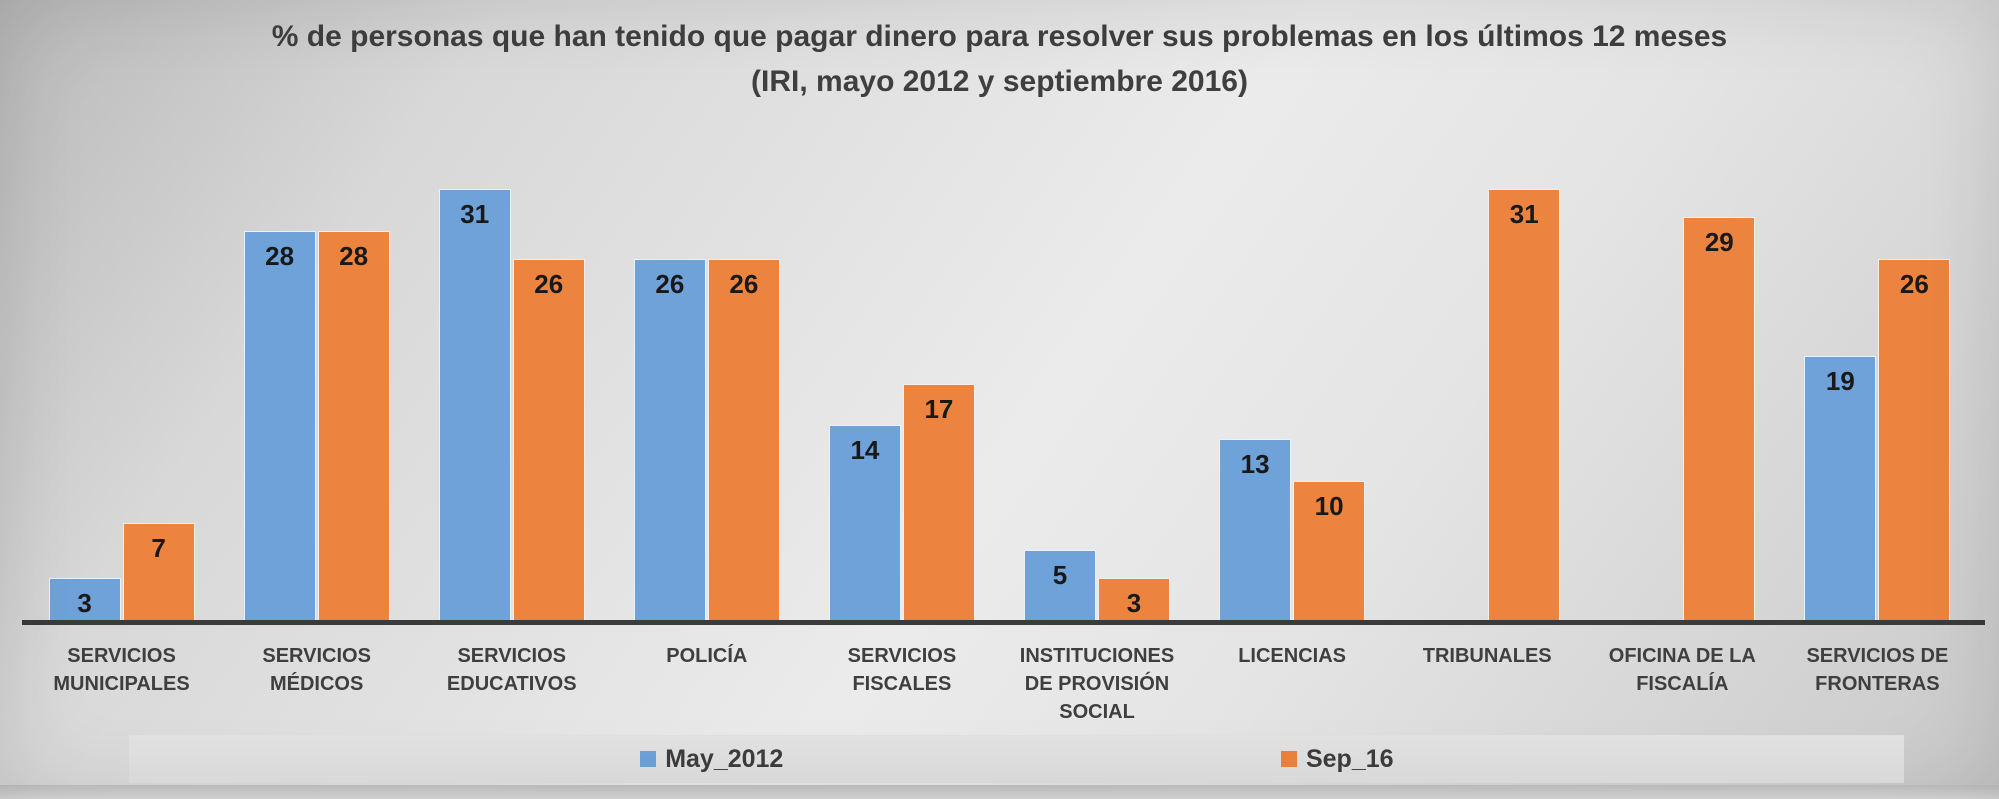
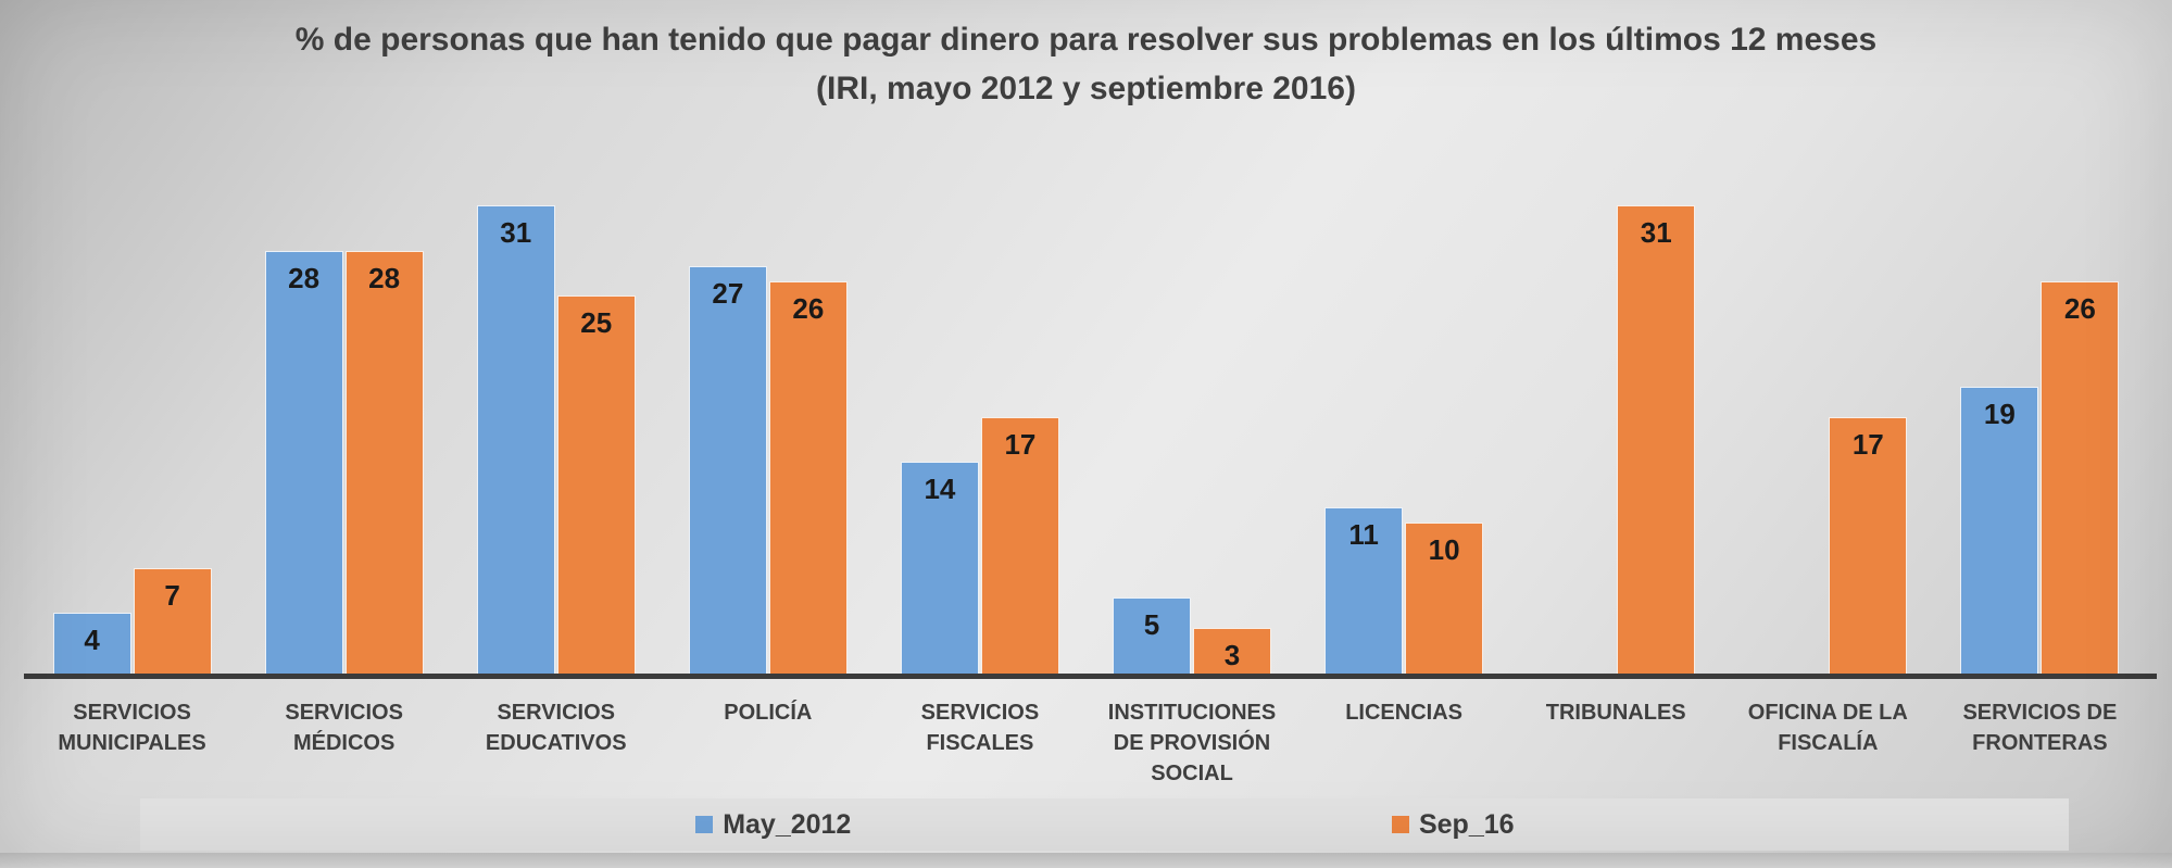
May_2012/SERVICIOS MUNICIPALES: 3 -> 4
Sep_16/SERVICIOS EDUCATIVOS: 26 -> 25
May_2012/POLICÍA: 26 -> 27
May_2012/LICENCIAS: 13 -> 11
Sep_16/OFICINA DE LA FISCALÍA: 29 -> 17
